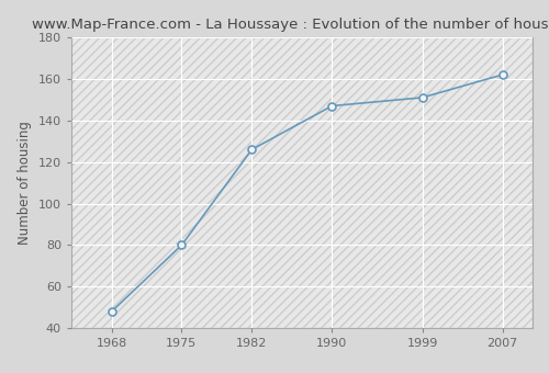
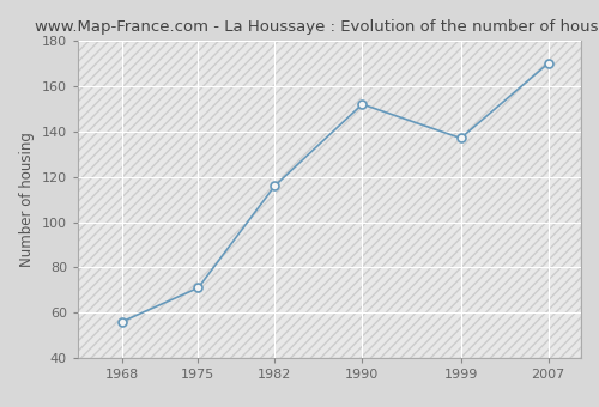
1968: 48 -> 56
1975: 80 -> 71
1982: 126 -> 116
1990: 147 -> 152
1999: 151 -> 137
2007: 162 -> 170
